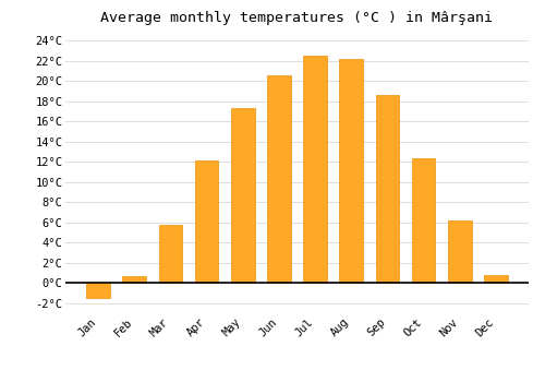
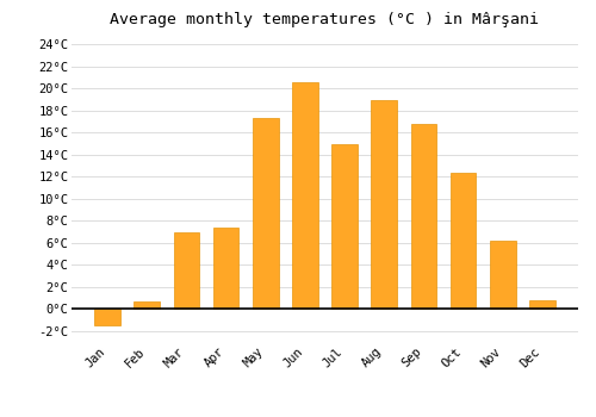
Mar: 5.8°C -> 7.0°C
Apr: 12.1°C -> 7.4°C
Jul: 22.5°C -> 15.0°C
Aug: 22.2°C -> 19.0°C
Sep: 18.6°C -> 16.8°C
